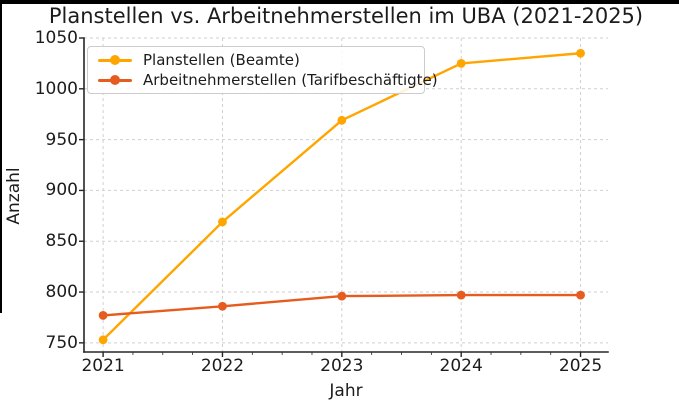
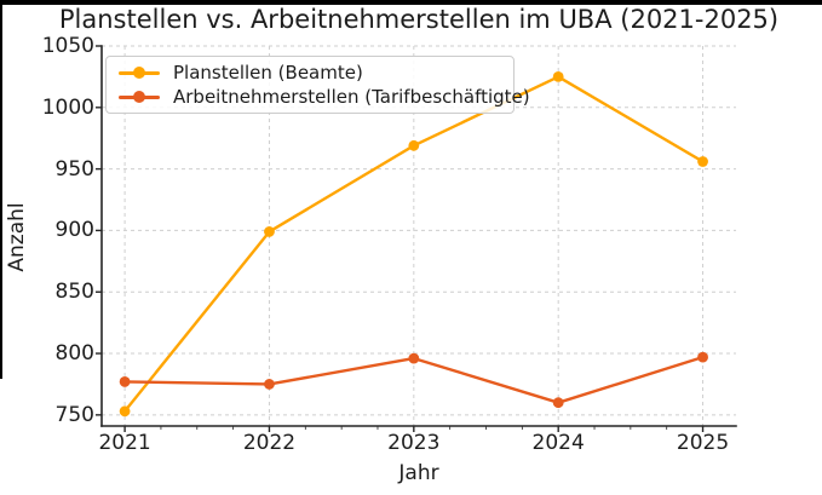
Planstellen (Beamte)/2022: 869 -> 899
Arbeitnehmerstellen (Tarifbeschäftigte)/2022: 786 -> 775
Arbeitnehmerstellen (Tarifbeschäftigte)/2024: 797 -> 760
Planstellen (Beamte)/2025: 1035 -> 956
